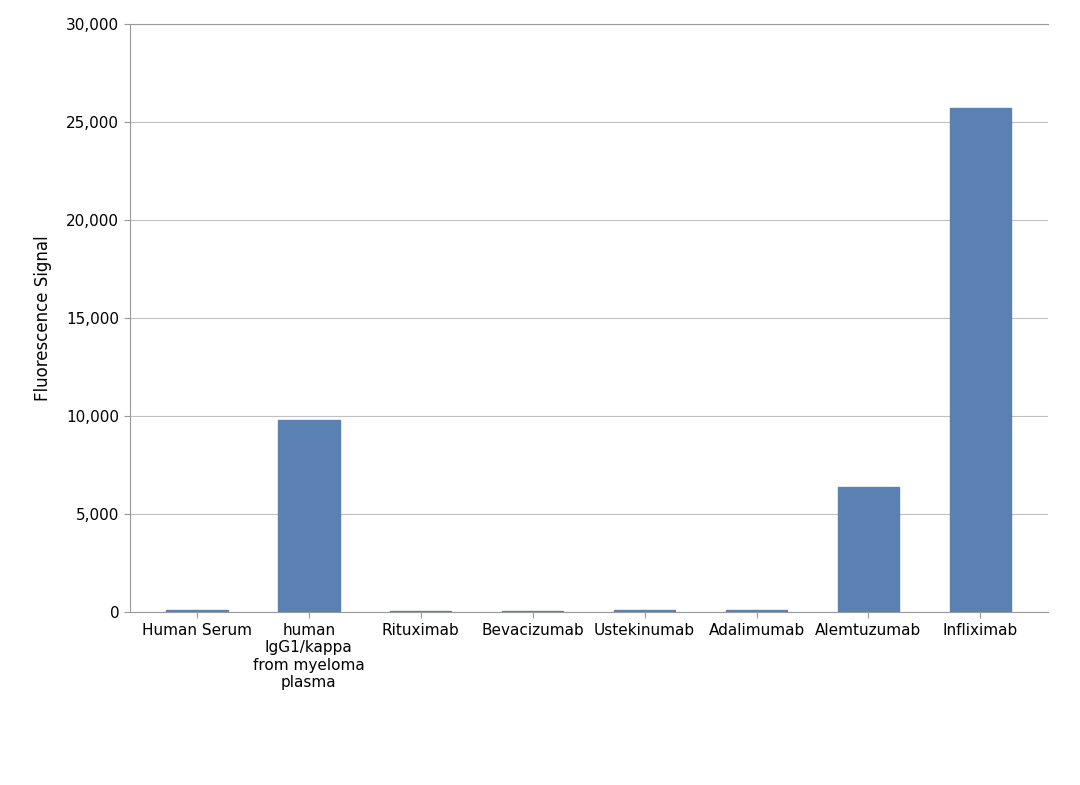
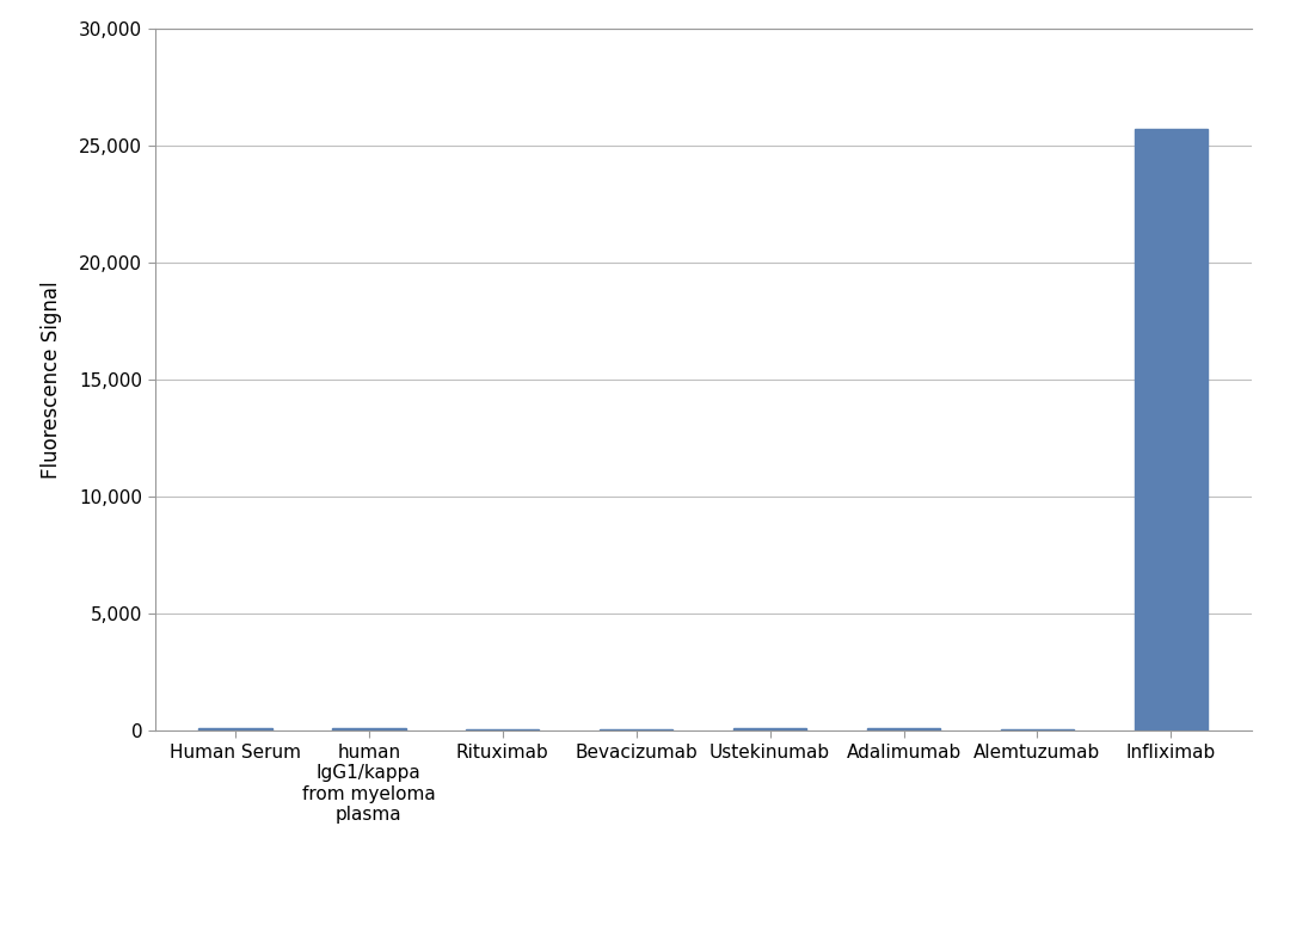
human IgG1/kappa from myeloma plasma: 9,800 -> 100
Alemtuzumab: 6,400 -> 100
